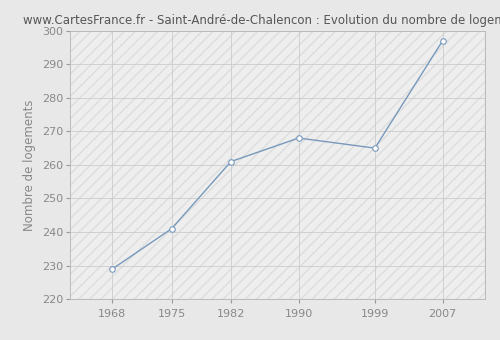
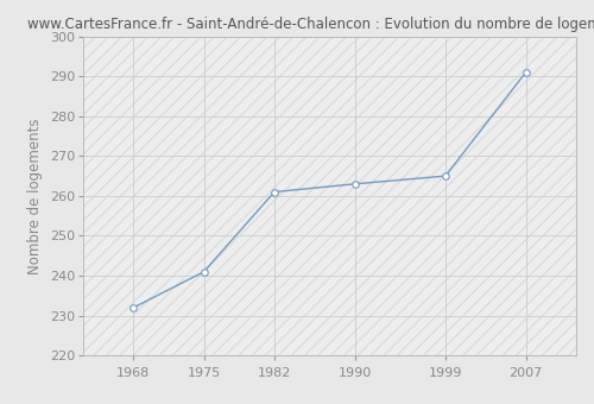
1968: 229 -> 232
1990: 268 -> 263
2007: 297 -> 291
